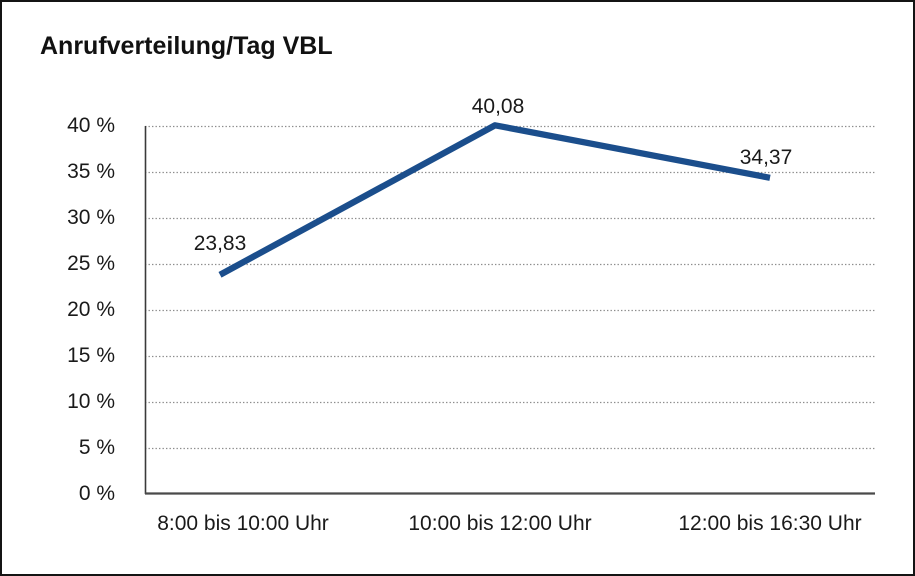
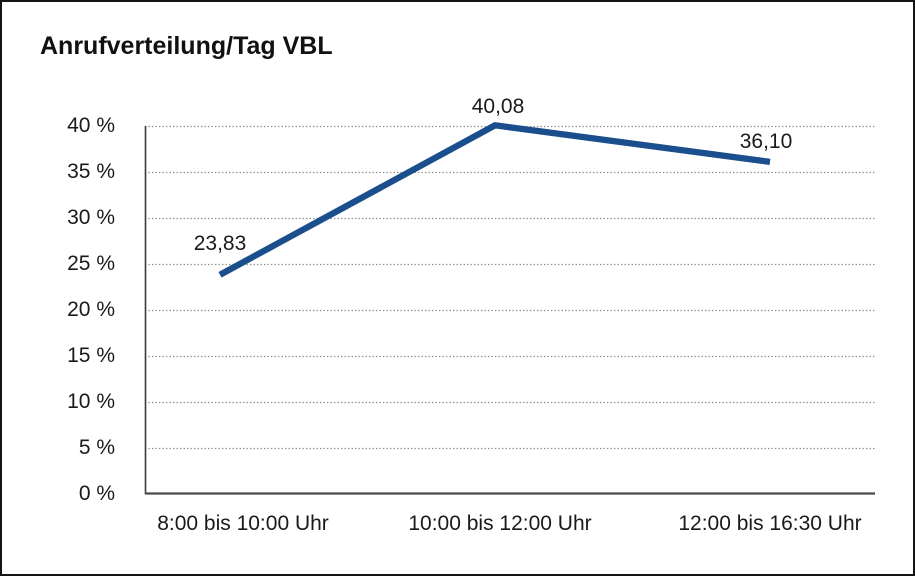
12:00 bis 16:30 Uhr: 34,37 -> 36,10
